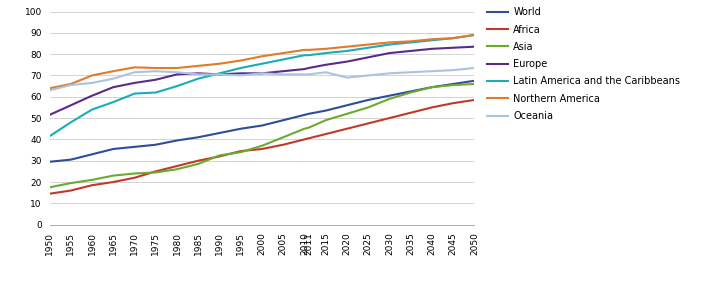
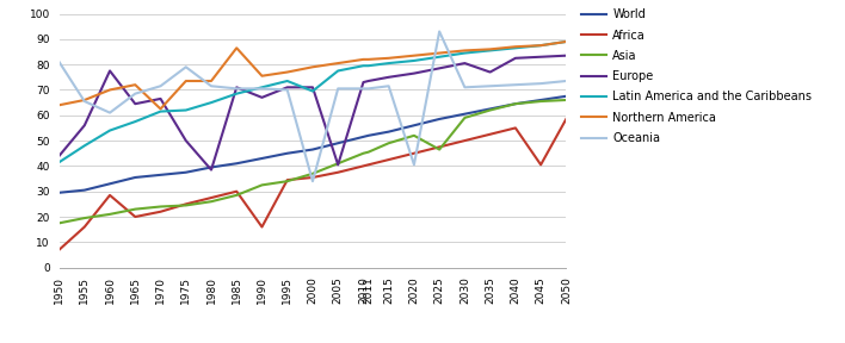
Africa/1950: 14.5 -> 7.0
Europe/1950: 51.5 -> 44.0
Oceania/1950: 63.0 -> 81.0
Africa/1960: 18.5 -> 28.5
Europe/1960: 60.5 -> 77.5
Oceania/1960: 66.5 -> 61.0
Northern America/1970: 73.8 -> 62.5
Europe/1975: 68.0 -> 50.0
Oceania/1975: 72.0 -> 79.0
Europe/1980: 70.5 -> 38.5
Northern America/1985: 74.5 -> 86.5
Africa/1990: 32.0 -> 16.0
Europe/1990: 70.5 -> 67.0
Latin America and the Caribbeans/2000: 75.5 -> 69.5
Oceania/2000: 71.0 -> 34.0
Europe/2005: 72.0 -> 40.5
Oceania/2020: 69.0 -> 40.5
Asia/2025: 55.0 -> 46.5
Oceania/2025: 70.0 -> 93.0
Europe/2035: 81.5 -> 77.0
Africa/2045: 57.0 -> 40.5
